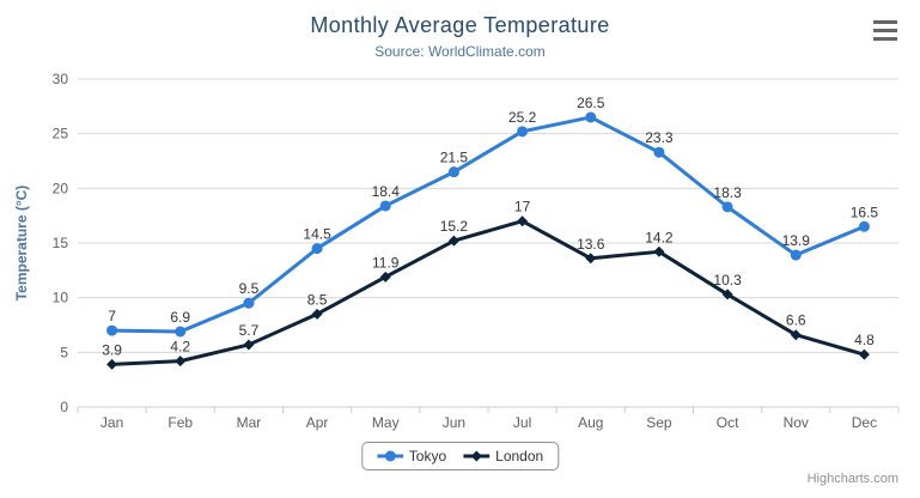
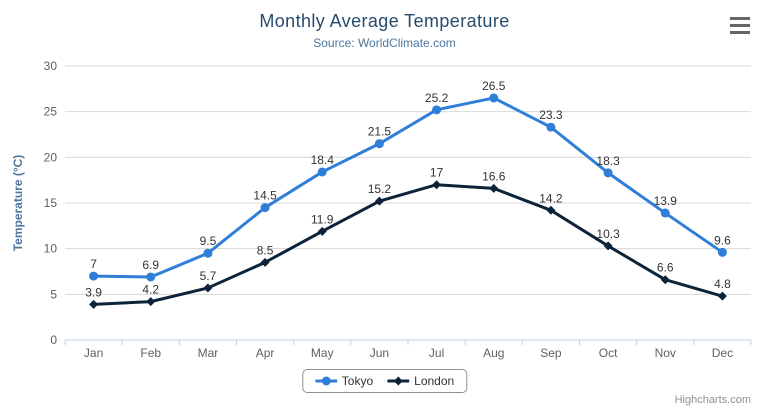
London/Aug: 13.6 -> 16.6
Tokyo/Dec: 16.5 -> 9.6
